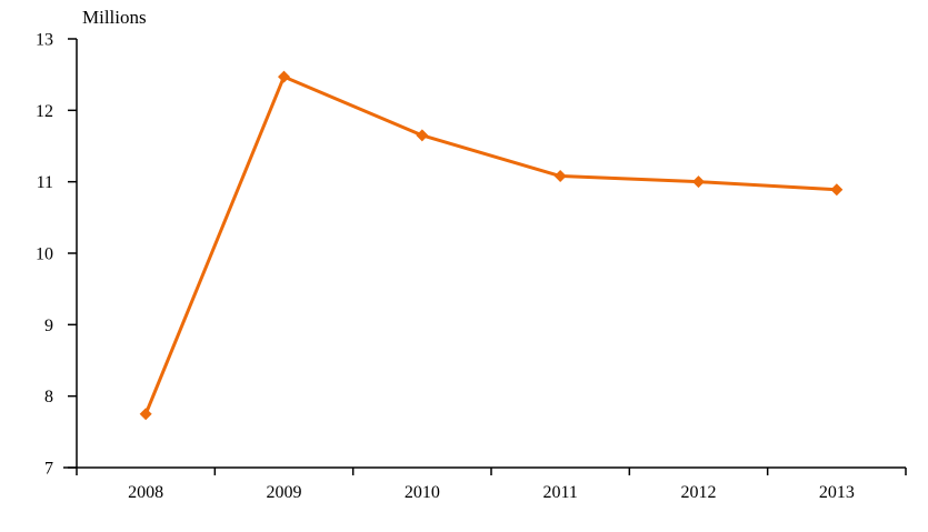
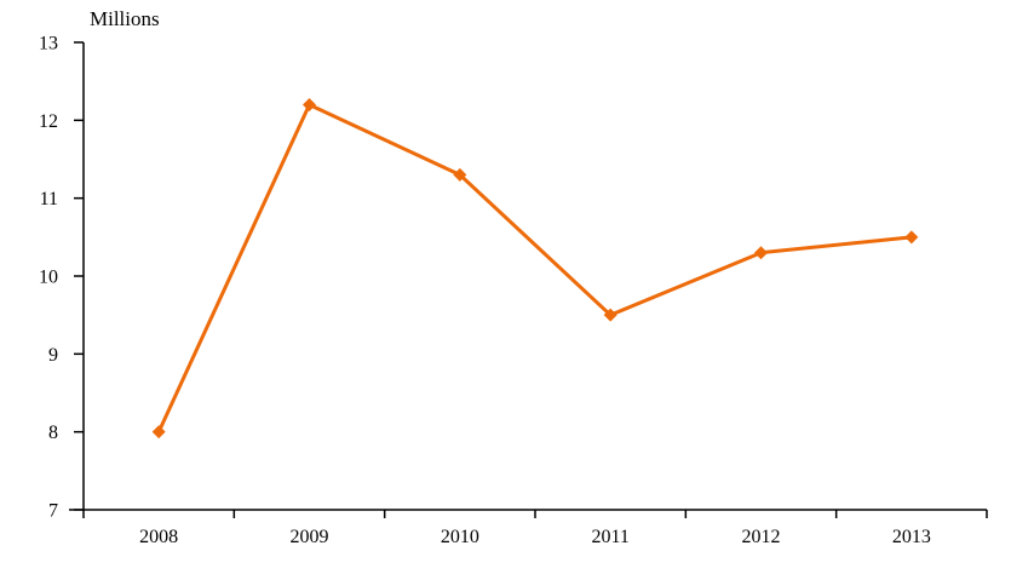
2008: 7.8 -> 8.0
2009: 12.5 -> 12.2
2010: 11.7 -> 11.3
2011: 11.1 -> 9.5
2012: 11.0 -> 10.3
2013: 10.9 -> 10.5
